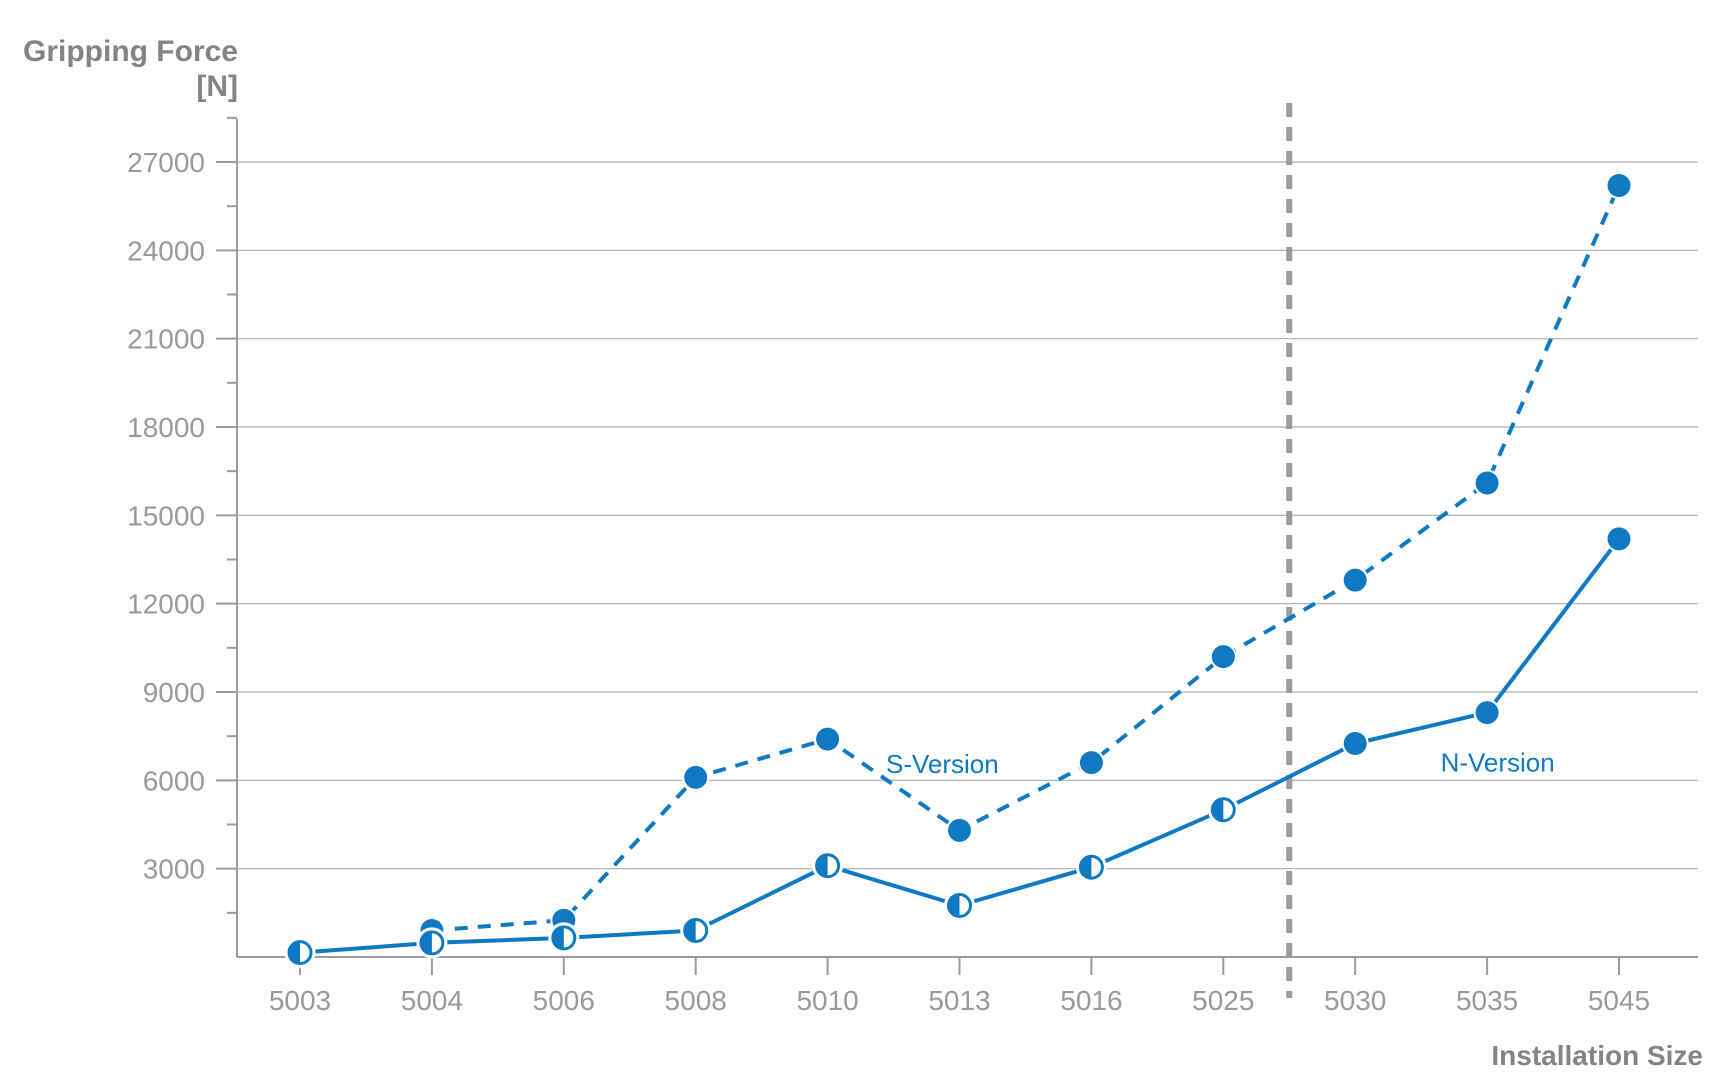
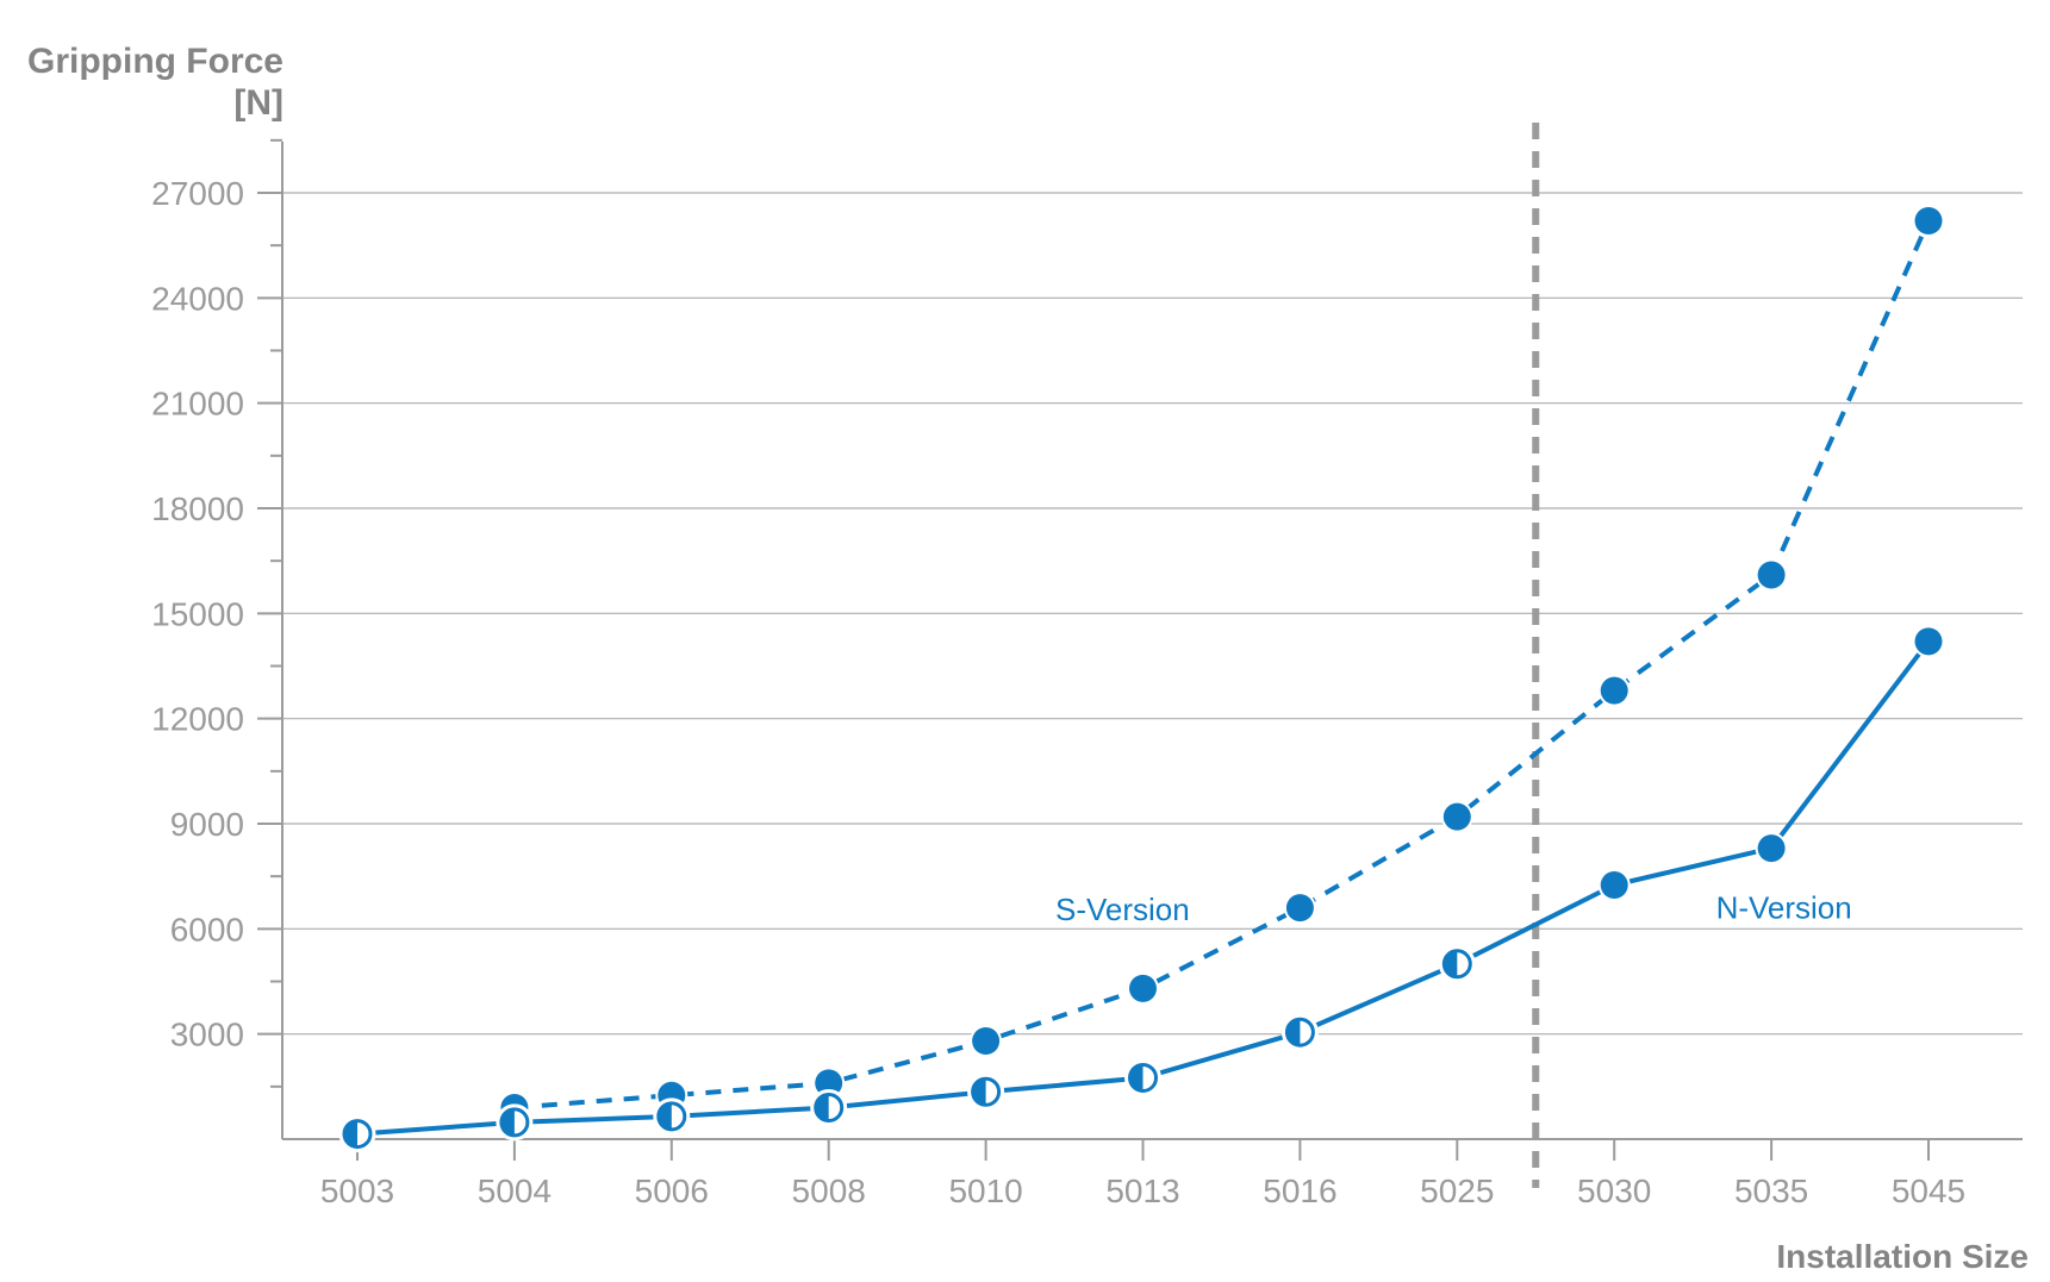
S-Version/5008: 6100 -> 1600
S-Version/5010: 7400 -> 2800
N-Version/5010: 3100 -> 1400
S-Version/5025: 10200 -> 9200
